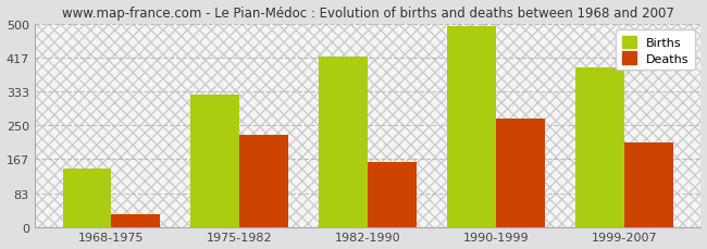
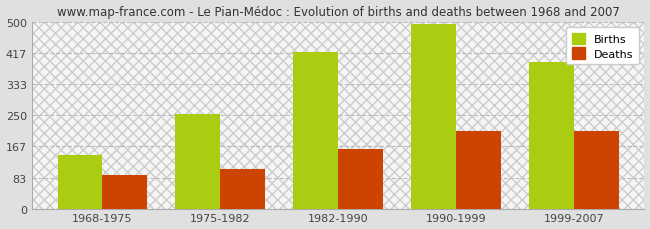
Deaths/1968-1975: 30 -> 90
Births/1975-1982: 325 -> 252
Deaths/1975-1982: 225 -> 105
Deaths/1990-1999: 265 -> 208
